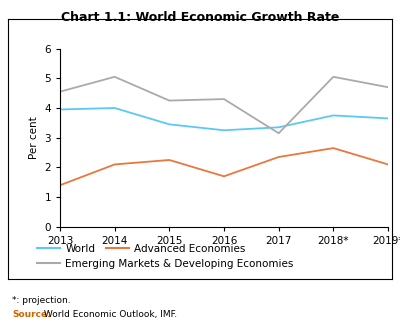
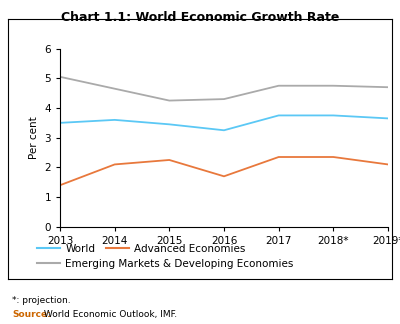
World/2013: 3.95 -> 3.50
Emerging Markets & Developing Economies/2013: 4.55 -> 5.05
World/2014: 4.00 -> 3.60
Emerging Markets & Developing Economies/2014: 5.05 -> 4.65
World/2017: 3.35 -> 3.75
Emerging Markets & Developing Economies/2017: 3.15 -> 4.75
Advanced Economies/2018*: 2.65 -> 2.35
Emerging Markets & Developing Economies/2018*: 5.05 -> 4.75
